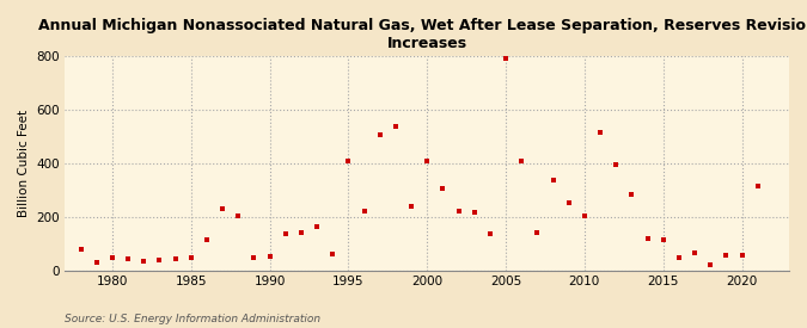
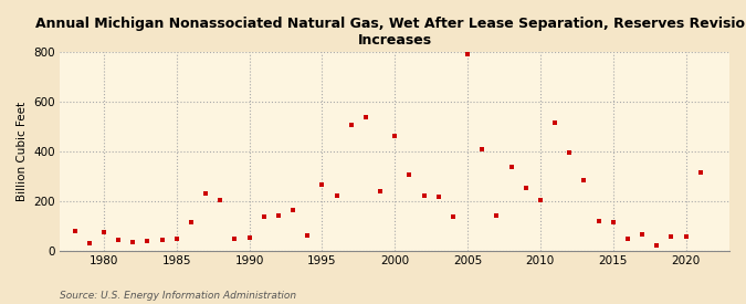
1980: 48 -> 75
1995: 410 -> 265
2000: 410 -> 460
